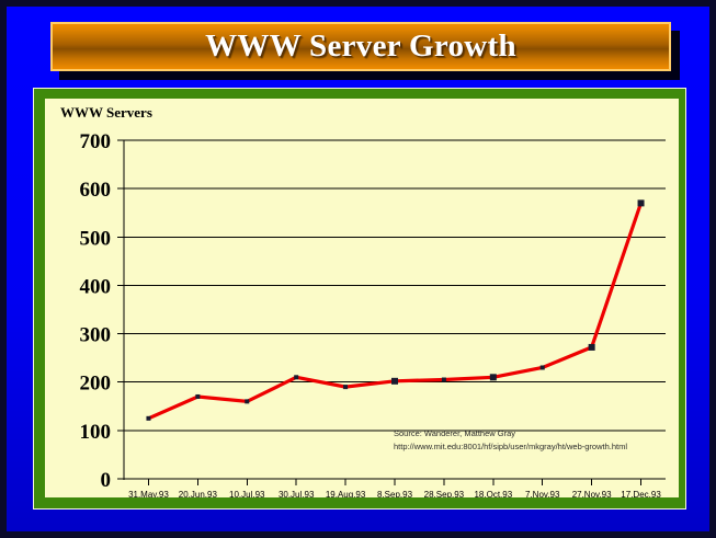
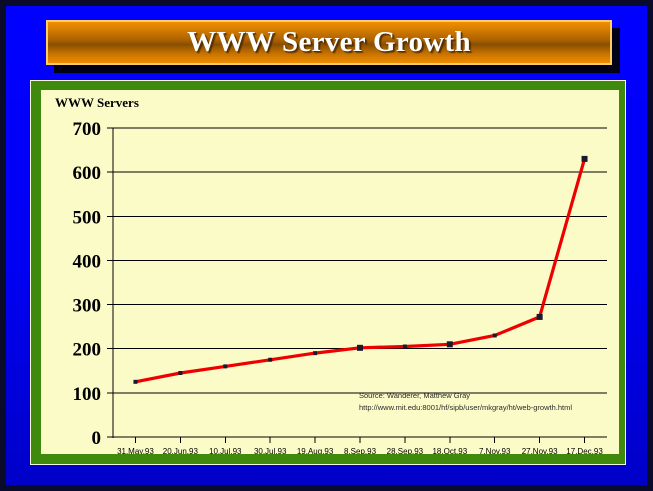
20.Jun.93: 170 -> 140
30.Jul.93: 210 -> 180
17.Dec.93: 570 -> 630
